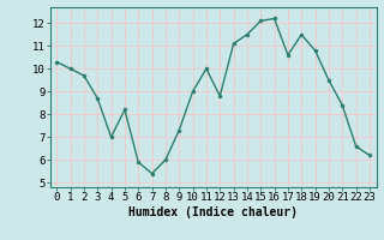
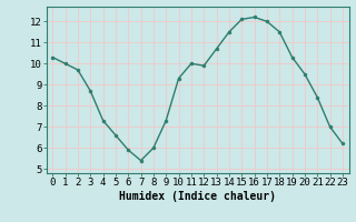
4: 7.0 -> 7.3
5: 8.2 -> 6.6
10: 9.0 -> 9.3
12: 8.8 -> 9.9
13: 11.1 -> 10.7
17: 10.6 -> 12.0
19: 10.8 -> 10.3
22: 6.6 -> 7.0
